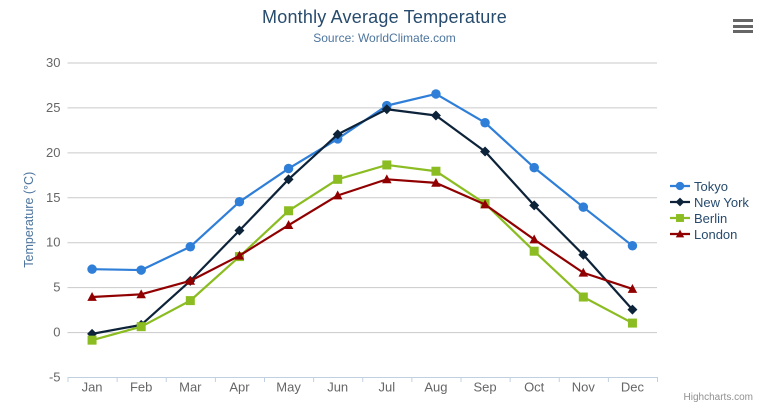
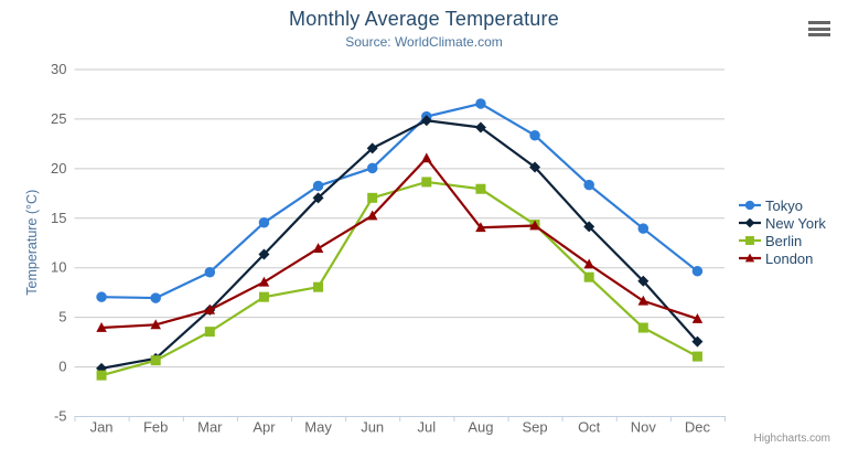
Berlin/Apr: 8 -> 7
Berlin/May: 14 -> 8
Tokyo/Jun: 22 -> 20
London/Jul: 17 -> 21
London/Aug: 17 -> 14
